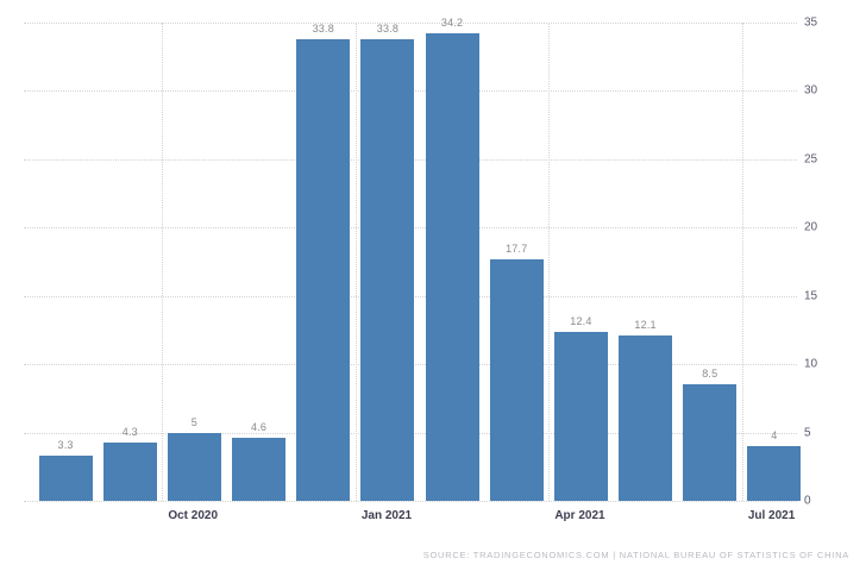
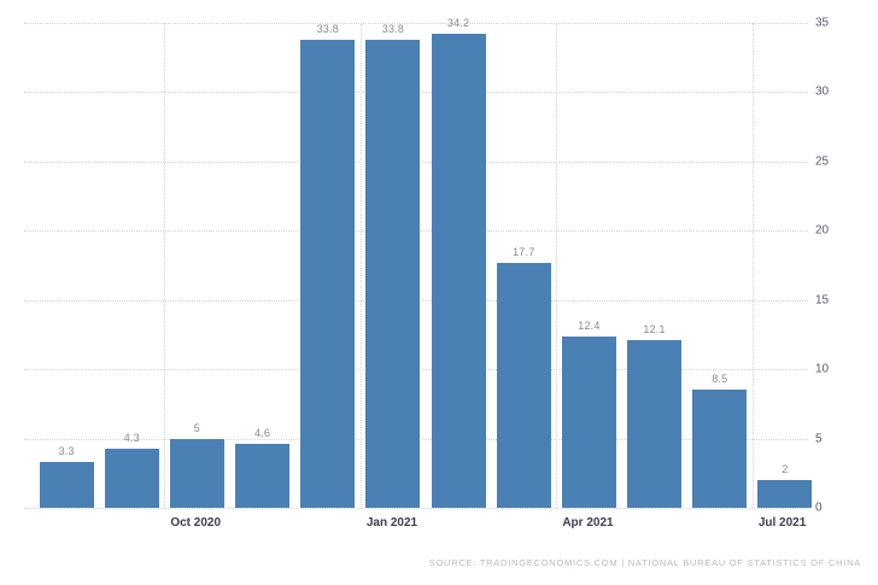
Jul 2021: 4 -> 2
